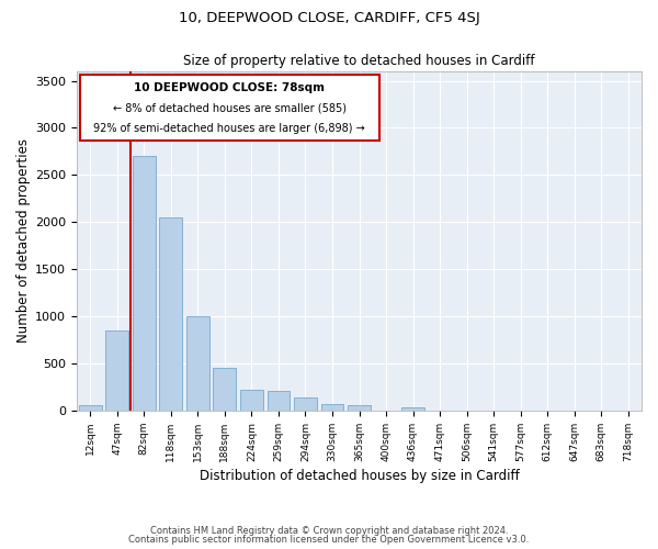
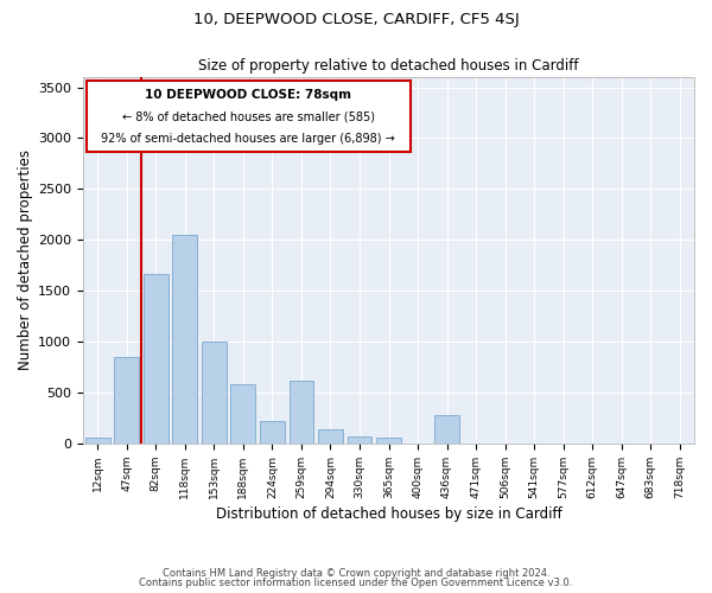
82sqm: 2700 -> 1660
188sqm: 460 -> 580
259sqm: 220 -> 620
436sqm: 40 -> 280
